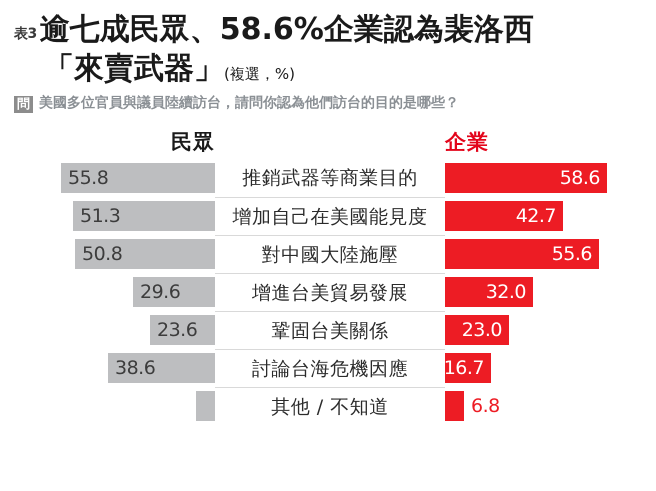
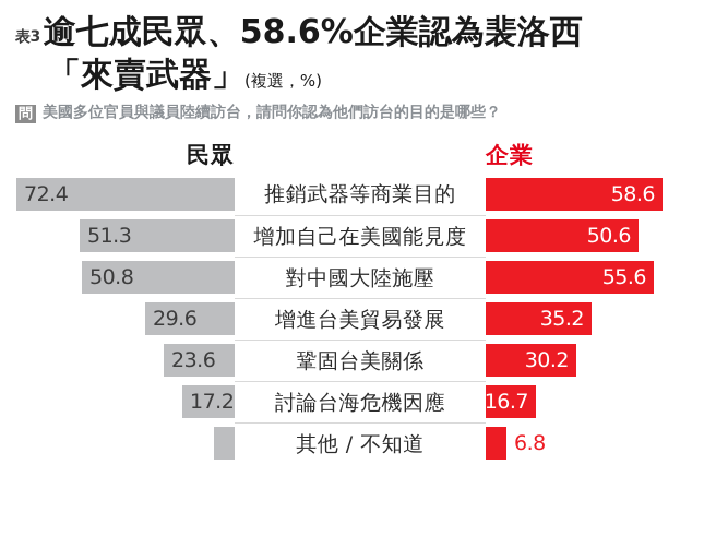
民眾/推銷武器等商業目的: 55.8 -> 72.4
企業/增加自己在美國能見度: 42.7 -> 50.6
企業/增進台美貿易發展: 32.0 -> 35.2
企業/鞏固台美關係: 23.0 -> 30.2
民眾/討論台海危機因應: 38.6 -> 17.2
